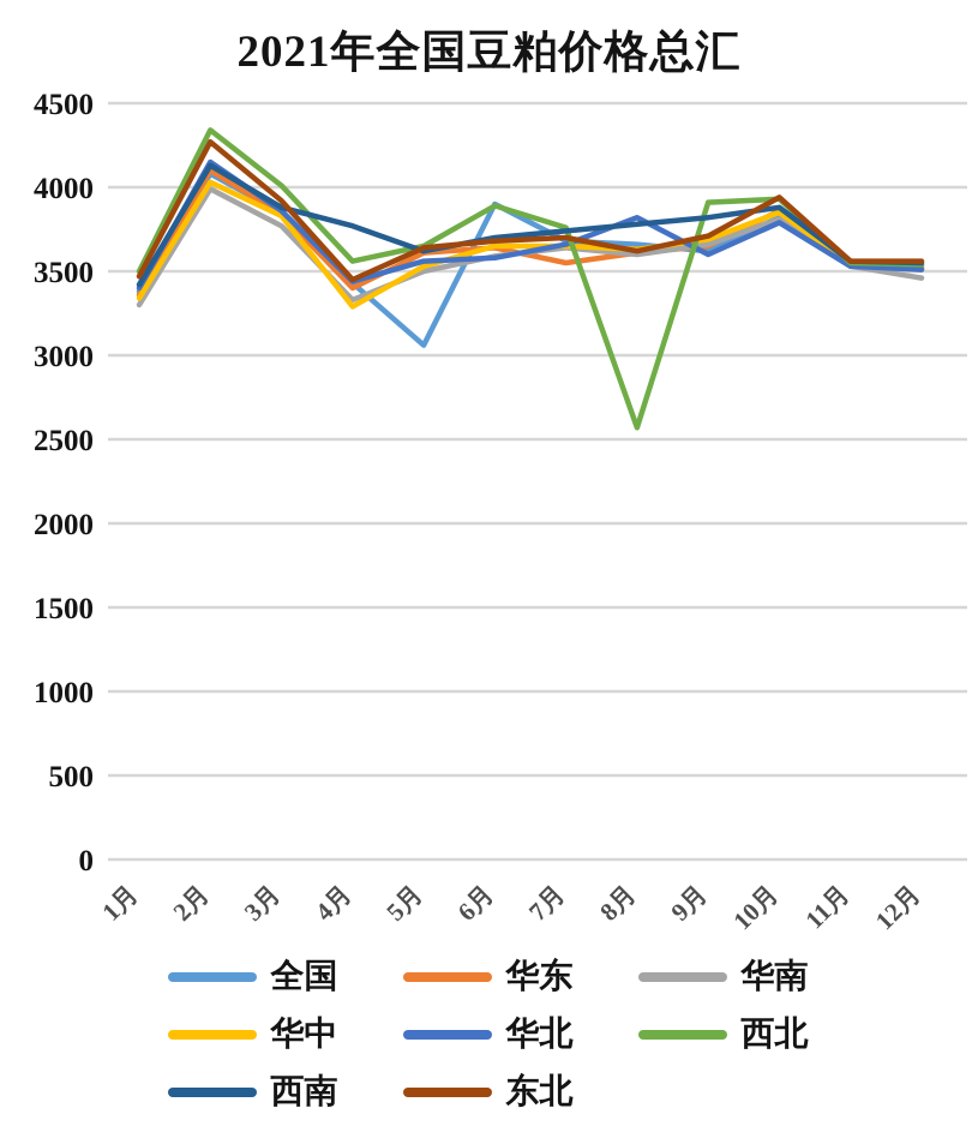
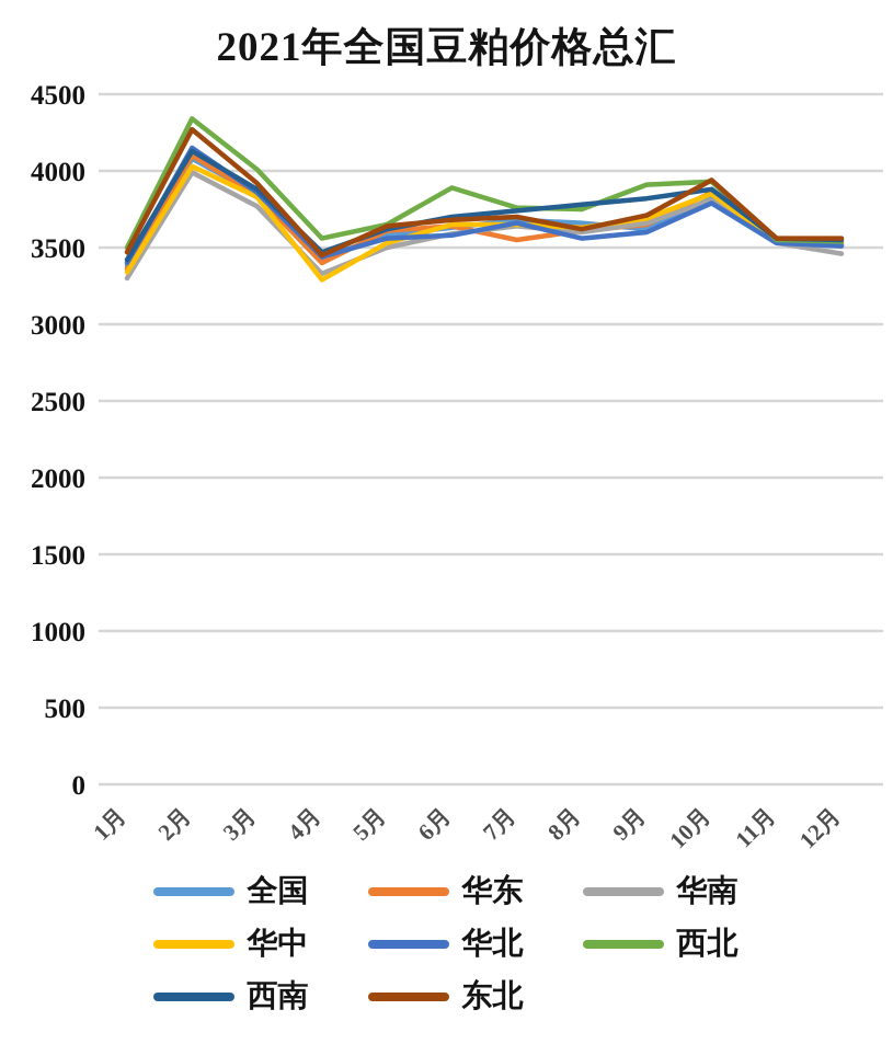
西南/4月: 3770 -> 3470
全国/5月: 3060 -> 3580
全国/6月: 3900 -> 3630
华北/8月: 3820 -> 3560
西北/8月: 2570 -> 3750
